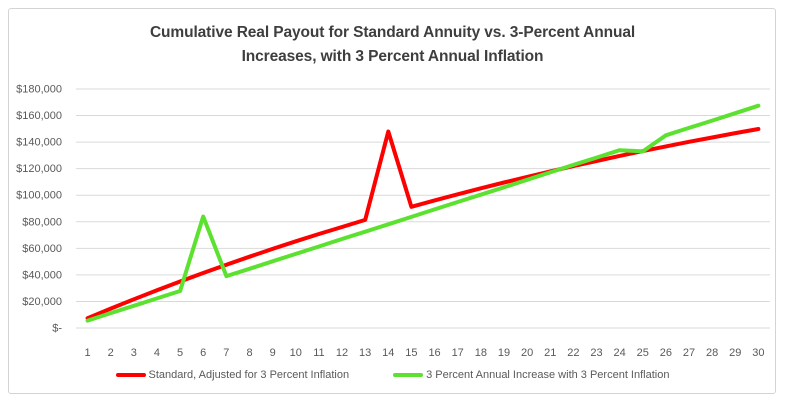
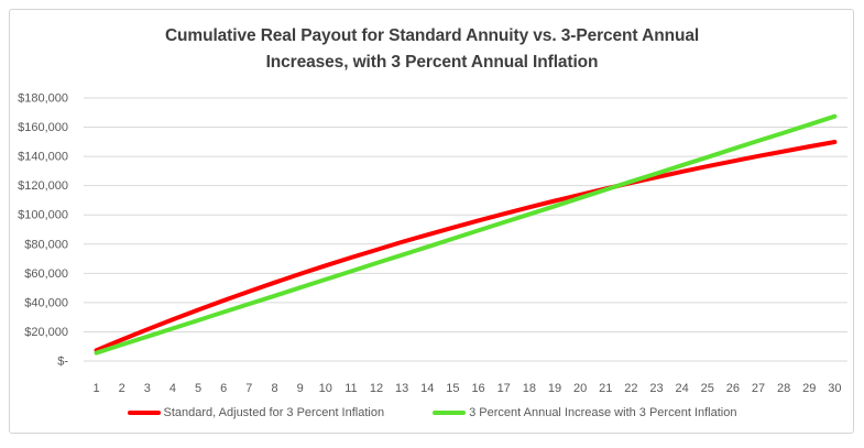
3 Percent Annual Increase with 3 Percent Inflation/6: $84000 -> $34000
Standard, Adjusted for 3 Percent Inflation/14: $148000 -> $86000
3 Percent Annual Increase with 3 Percent Inflation/25: $133000 -> $140000
